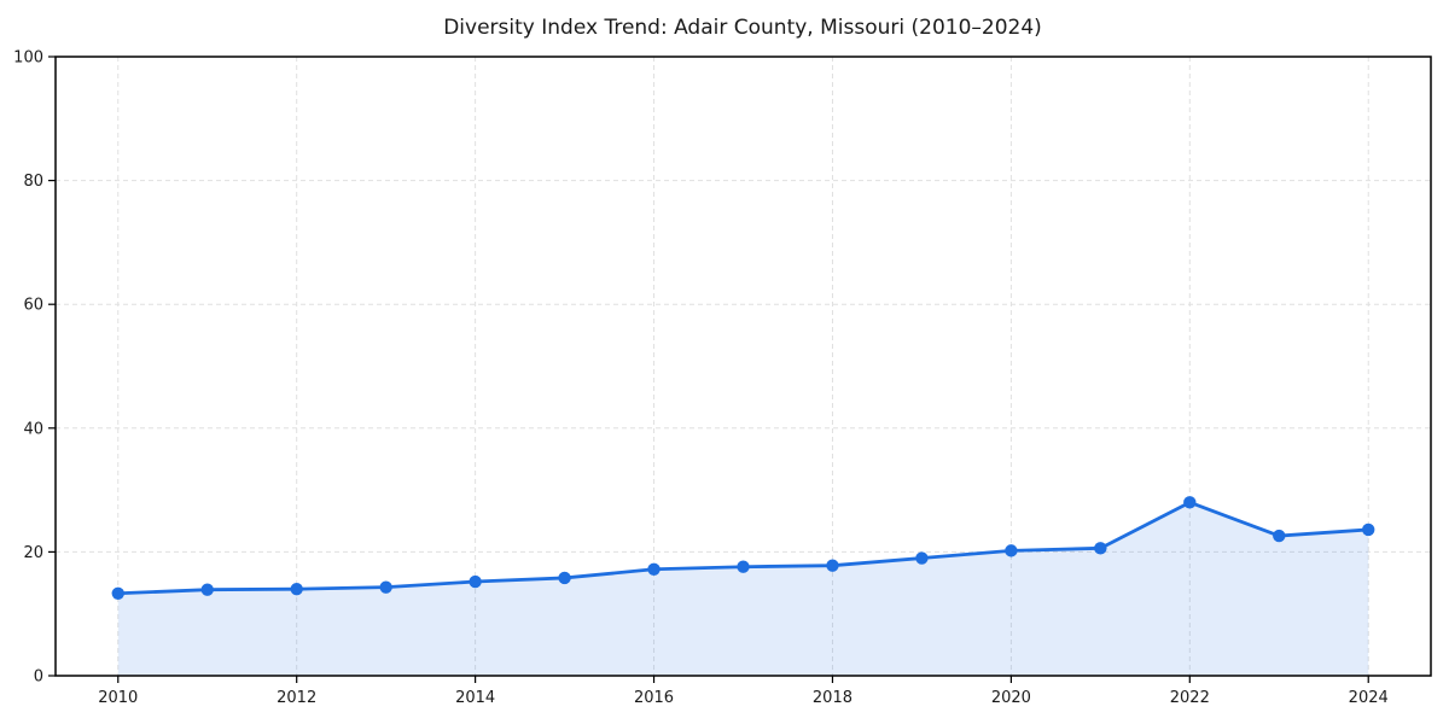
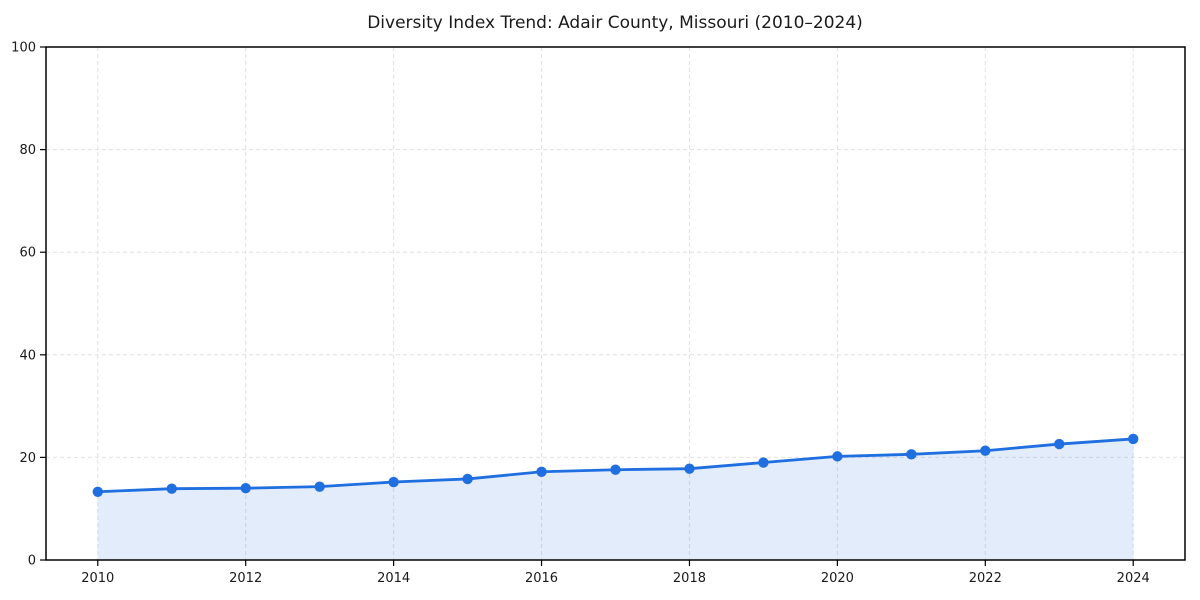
2022: 28 -> 21
